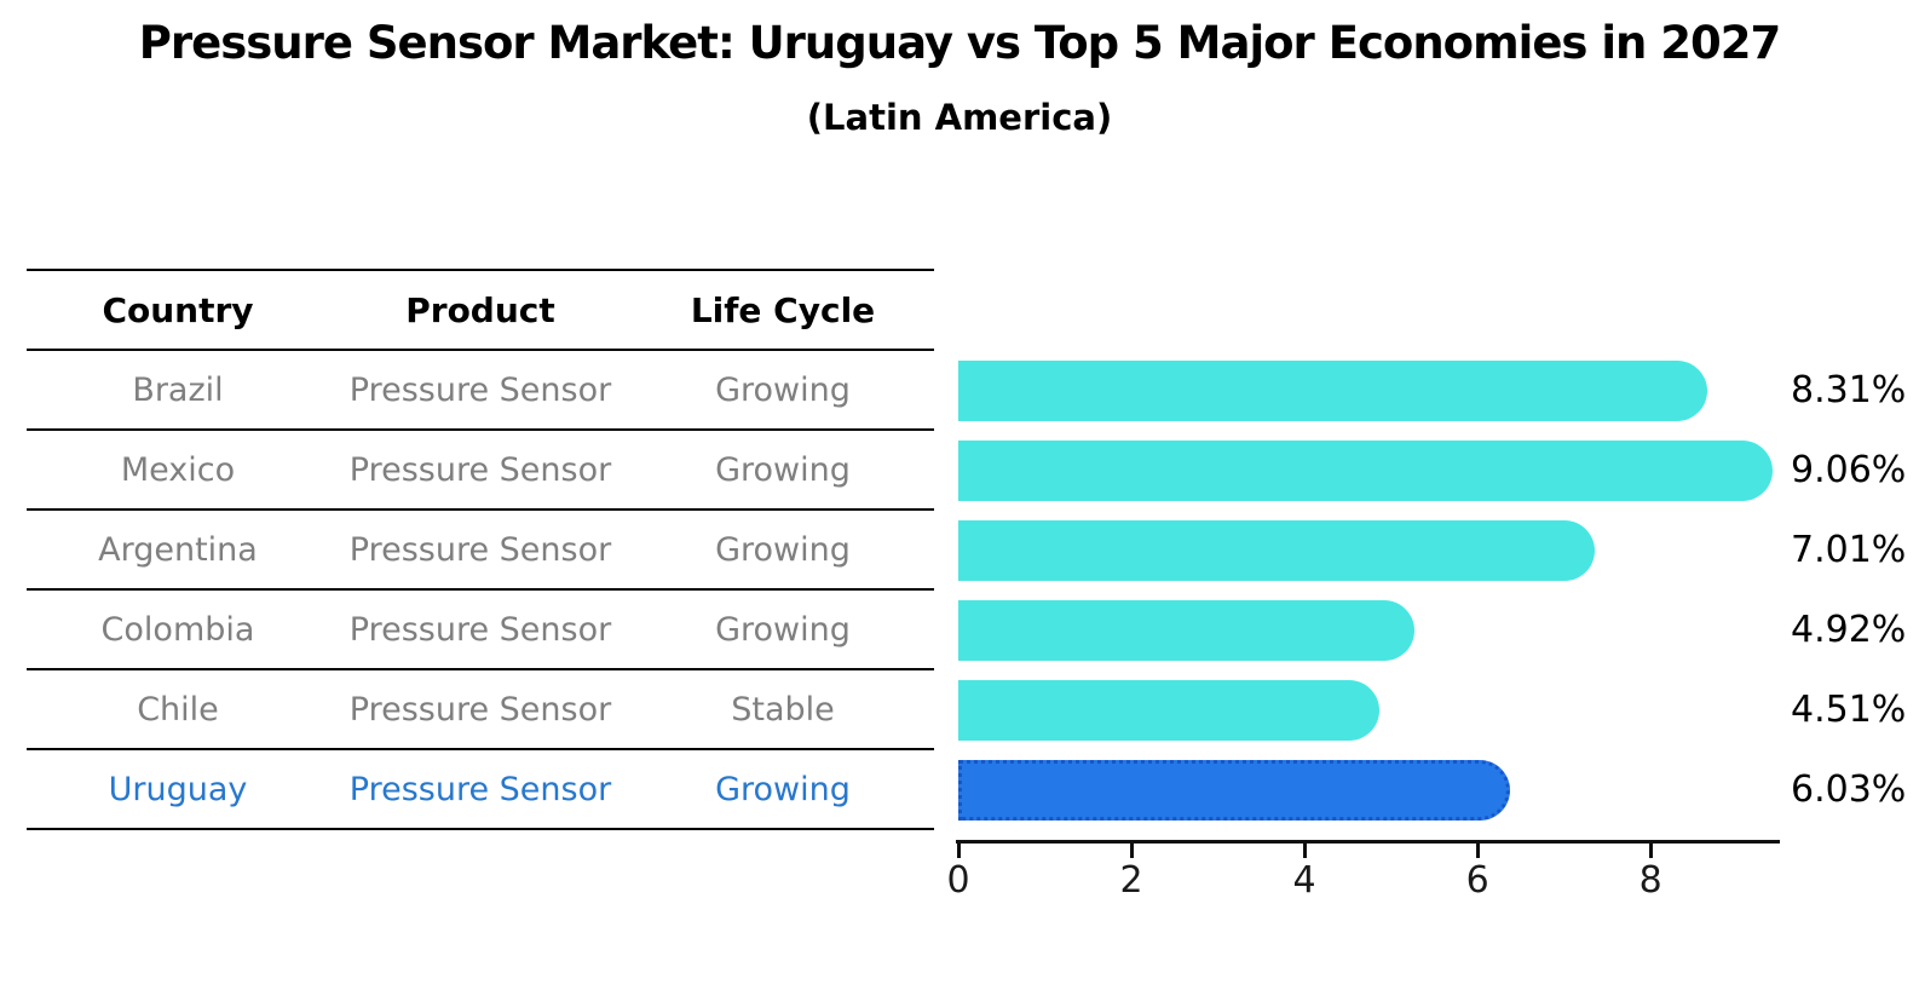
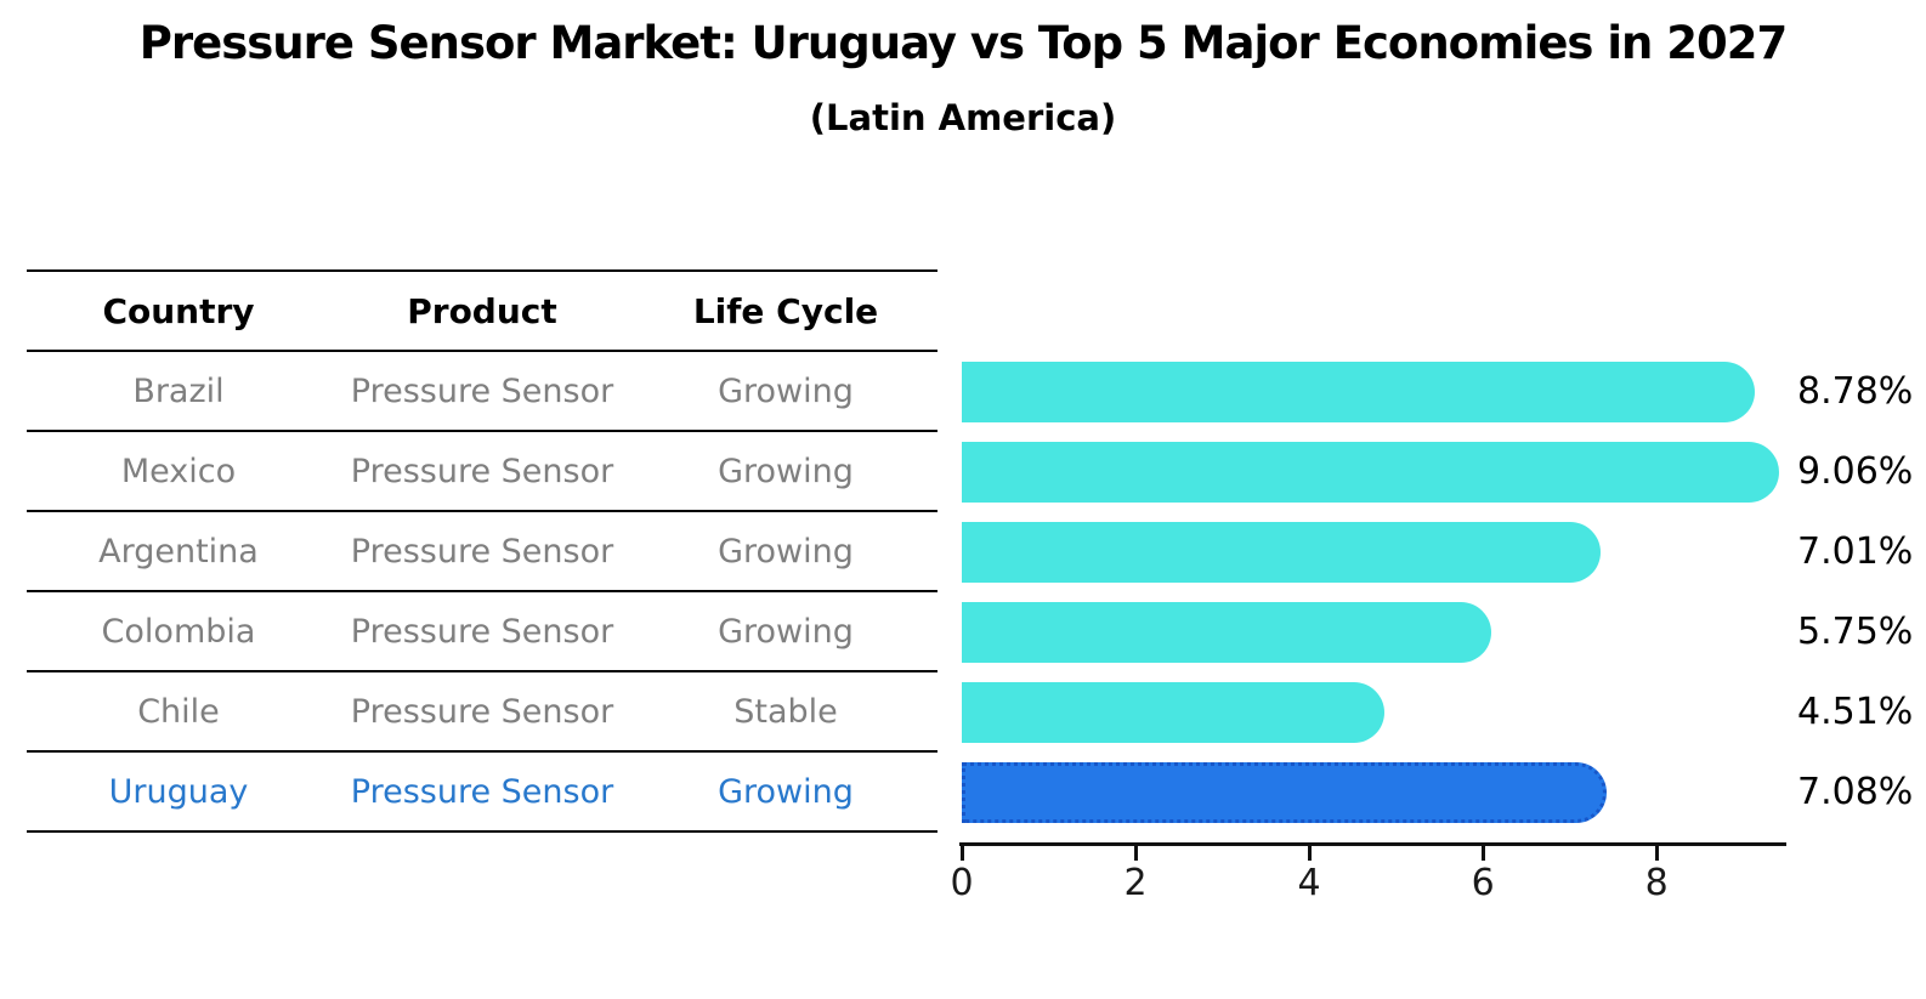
Brazil: 8.31% -> 8.78%
Colombia: 4.92% -> 5.75%
Uruguay: 6.03% -> 7.08%
